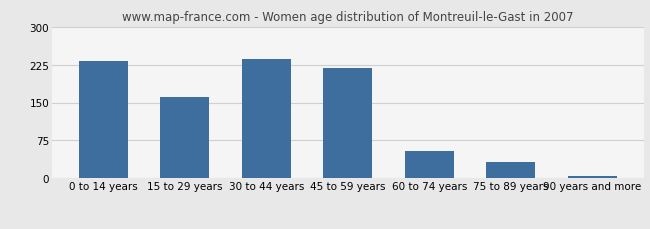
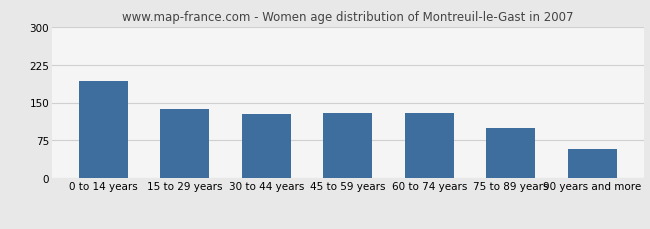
0 to 14 years: 233 -> 192
15 to 29 years: 161 -> 138
30 to 44 years: 236 -> 128
45 to 59 years: 218 -> 130
60 to 74 years: 55 -> 130
75 to 89 years: 33 -> 100
90 years and more: 4 -> 58
